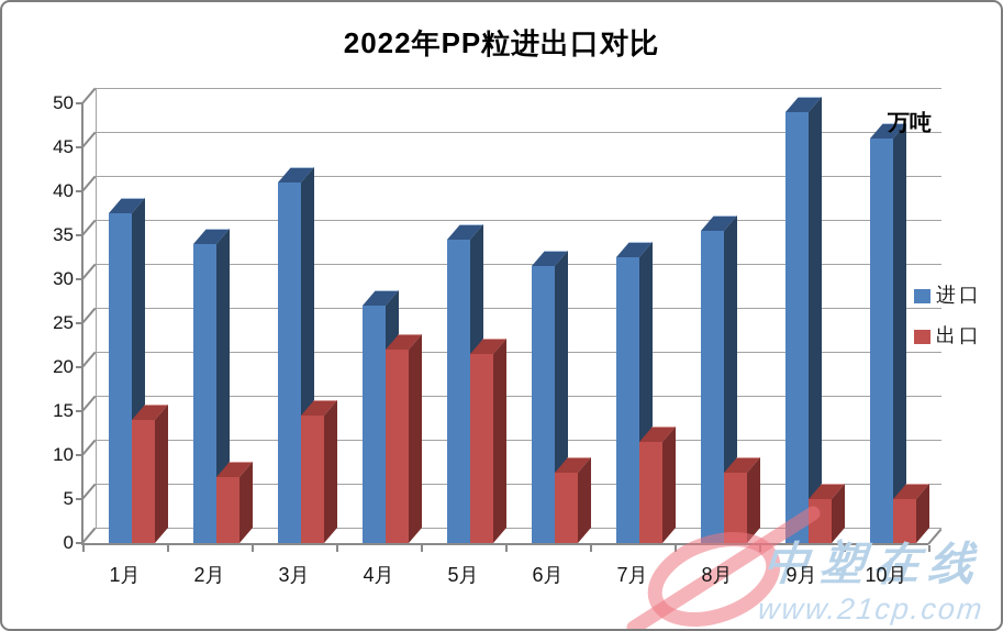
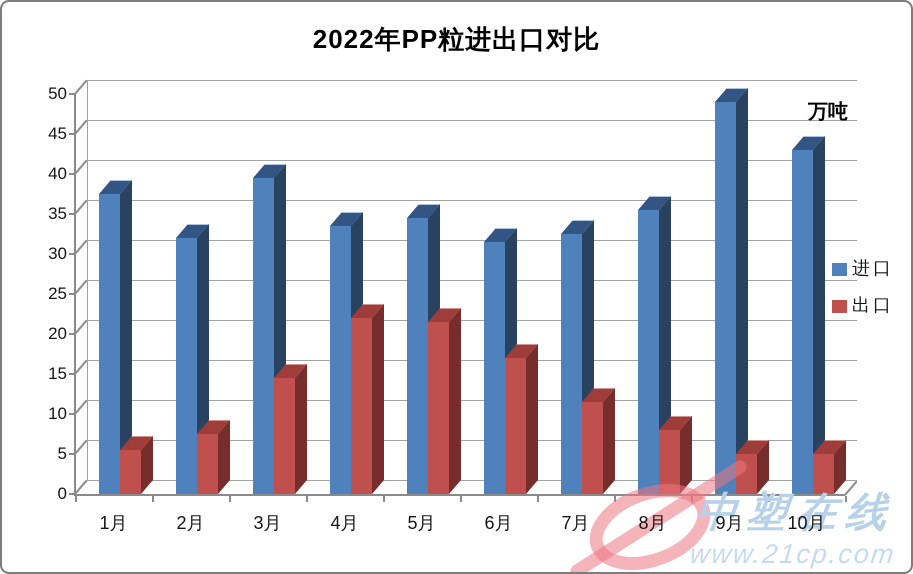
出口/1月: 14 -> 6
进口/2月: 34 -> 32
进口/3月: 41 -> 40
进口/4月: 27 -> 34
出口/6月: 8 -> 17
进口/10月: 46 -> 43
